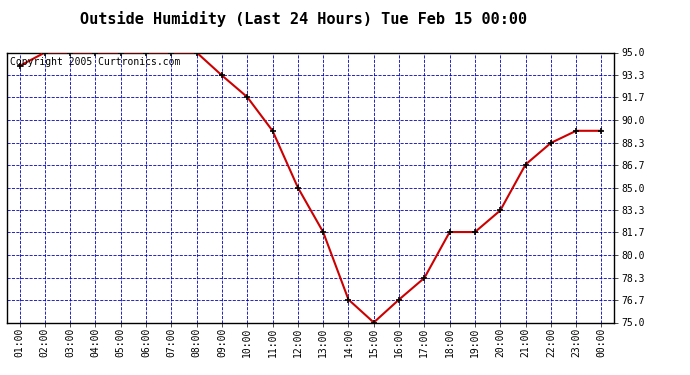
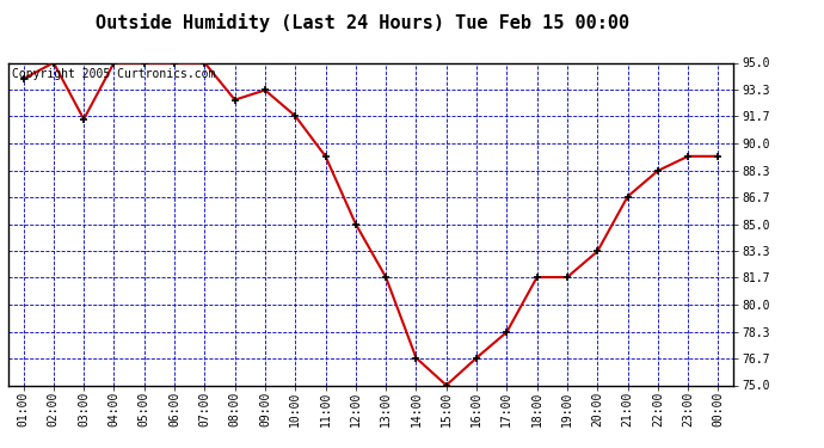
03:00: 95.0 -> 91.5
08:00: 95.0 -> 92.7
